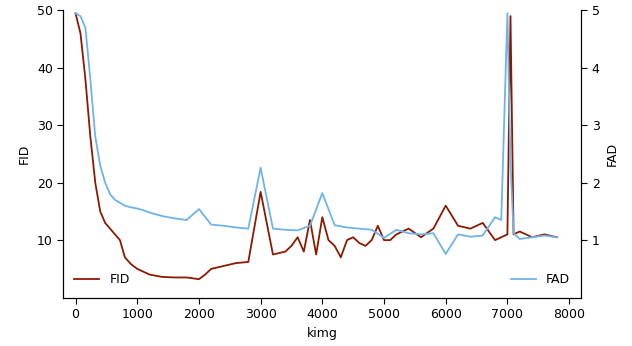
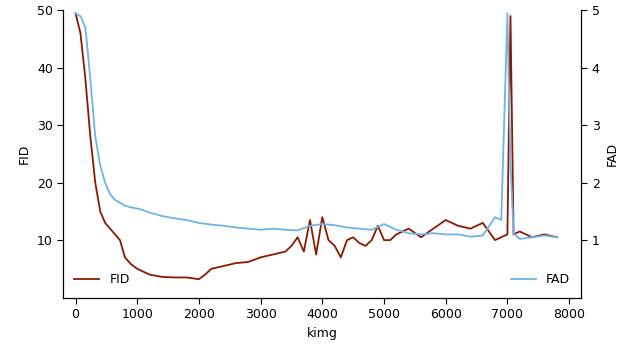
FAD/2000: 1.54 -> 1.30
FID/3000: 18.4 -> 7.0
FAD/3000: 2.26 -> 1.18
FAD/4000: 1.82 -> 1.28
FAD/5000: 1.04 -> 1.28
FID/6000: 16.0 -> 13.5
FAD/6000: 0.76 -> 1.10
